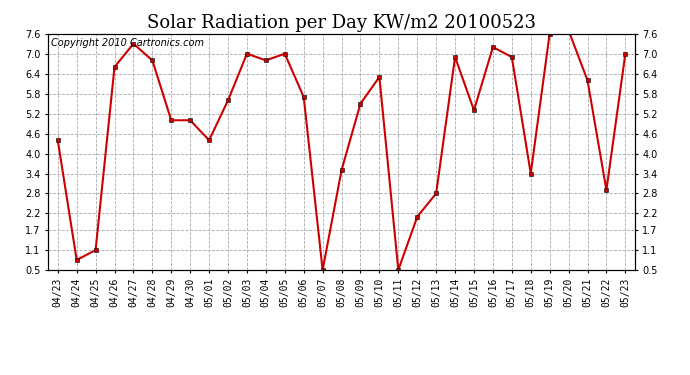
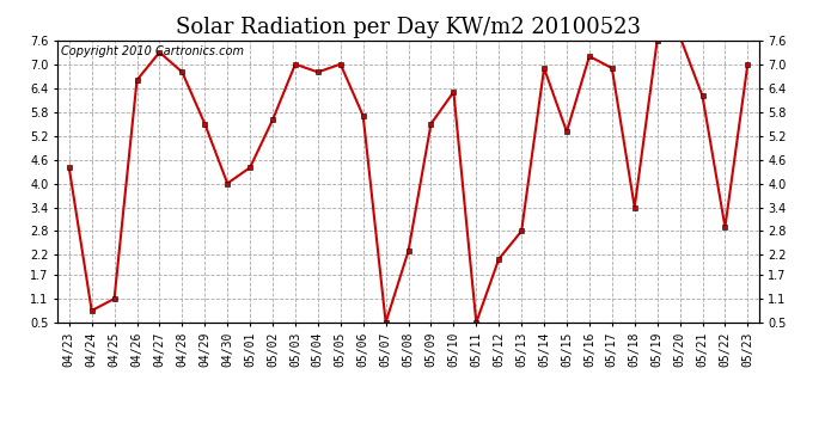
04/29: 5.0 -> 5.5
04/30: 5.0 -> 4.0
05/08: 3.5 -> 2.3
